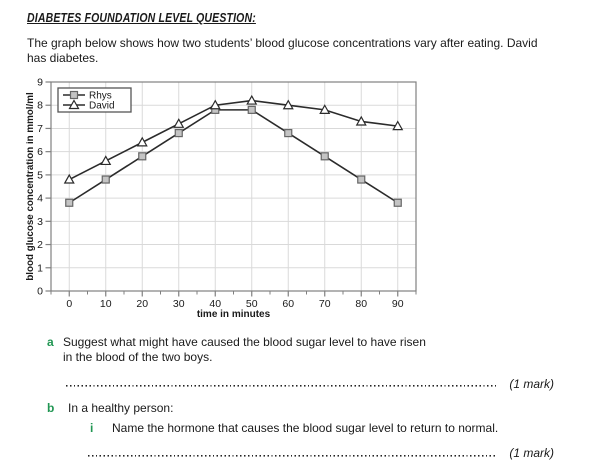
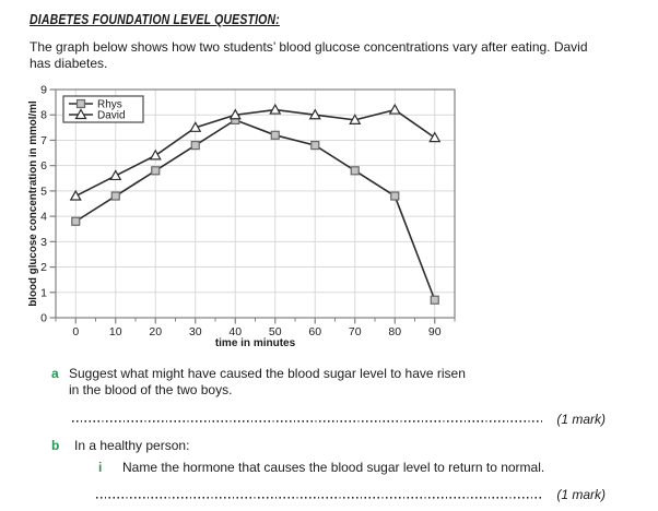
David/30: 7.2 -> 7.5
Rhys/50: 7.8 -> 7.2
David/80: 7.3 -> 8.2
Rhys/90: 3.8 -> 0.7
